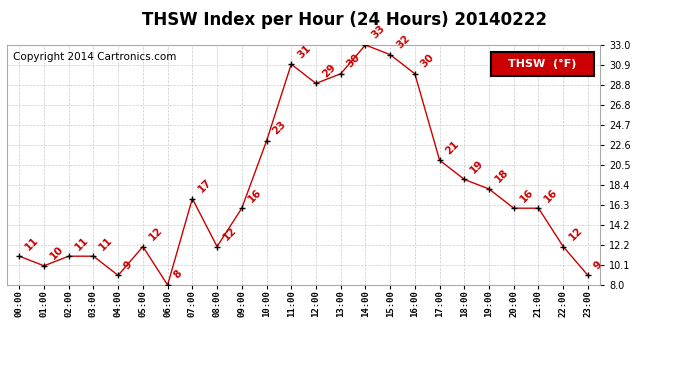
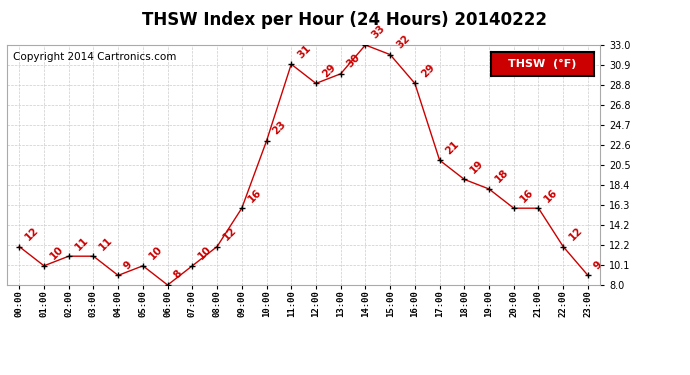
00:00: 11 -> 12
05:00: 12 -> 10
07:00: 17 -> 10
16:00: 30 -> 29
